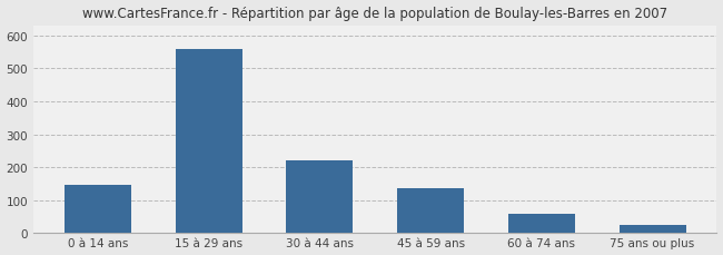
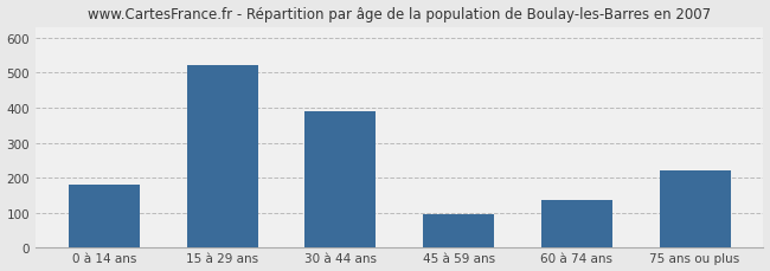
0 à 14 ans: 145 -> 180
15 à 29 ans: 560 -> 520
30 à 44 ans: 220 -> 390
45 à 59 ans: 135 -> 95
60 à 74 ans: 58 -> 135
75 ans ou plus: 25 -> 220
